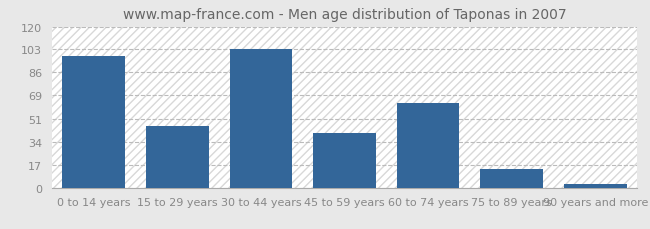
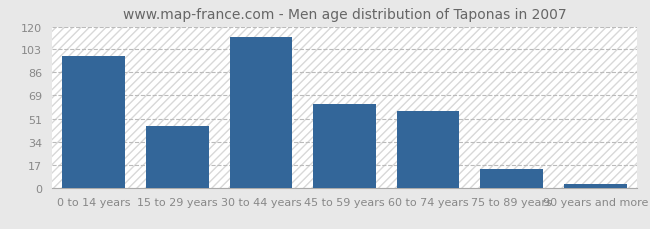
30 to 44 years: 103 -> 112
45 to 59 years: 41 -> 62
60 to 74 years: 63 -> 57
